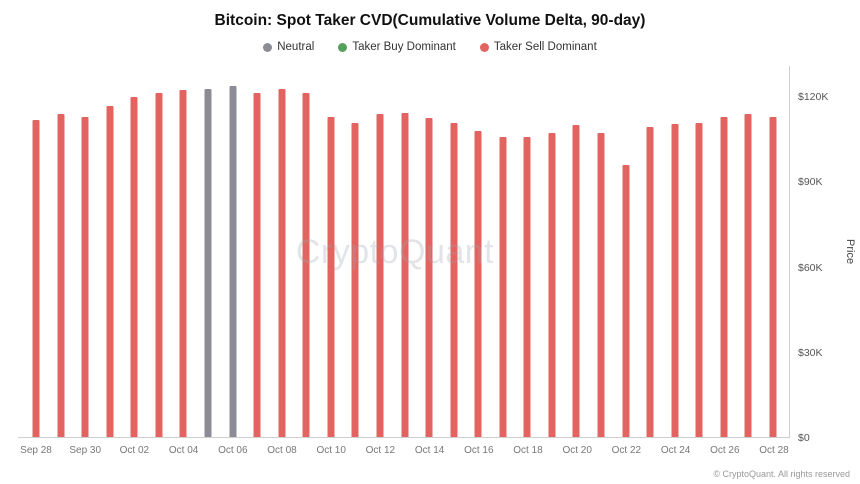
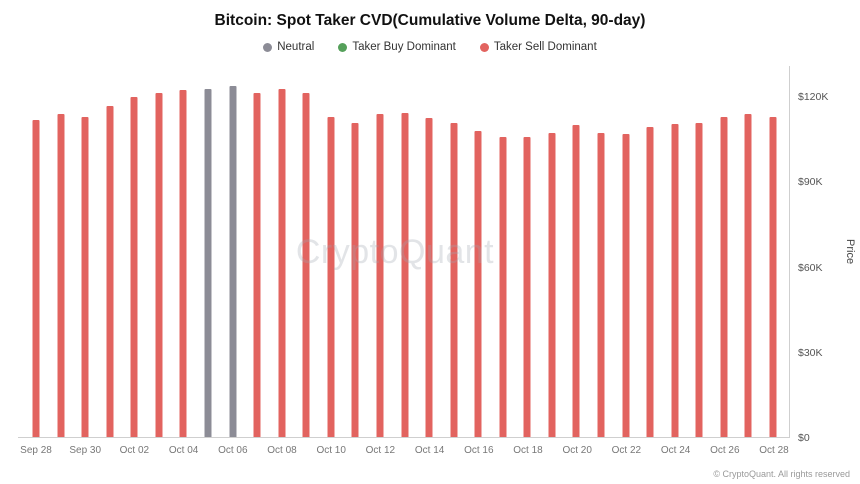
Oct 22: $96K -> $107K
